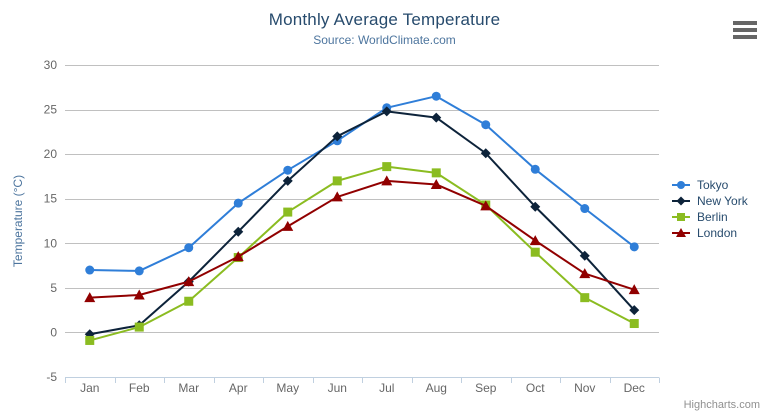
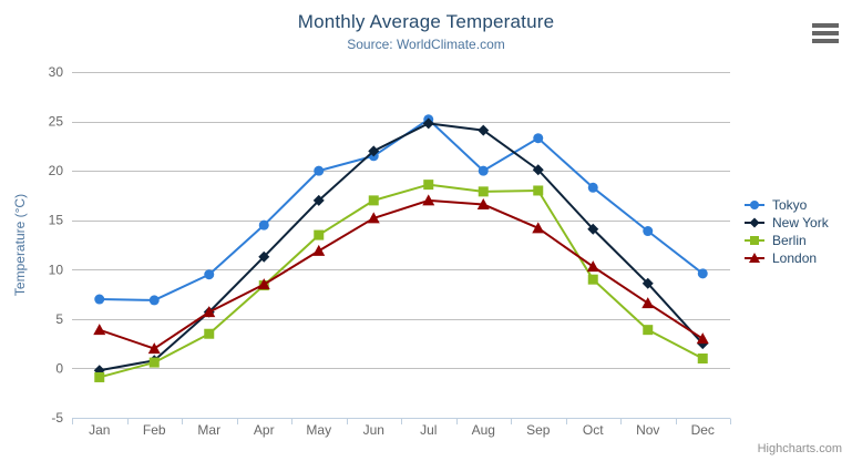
London/Feb: 4 -> 2
Tokyo/May: 18 -> 20
Tokyo/Aug: 26 -> 20
Berlin/Sep: 14 -> 18
London/Dec: 5 -> 3
